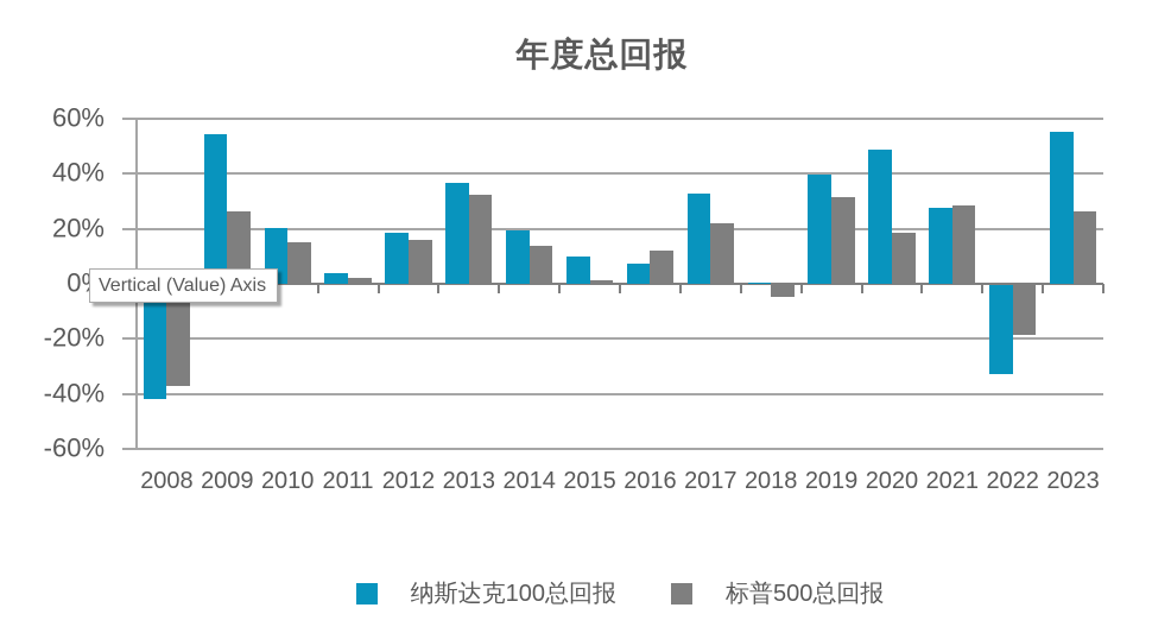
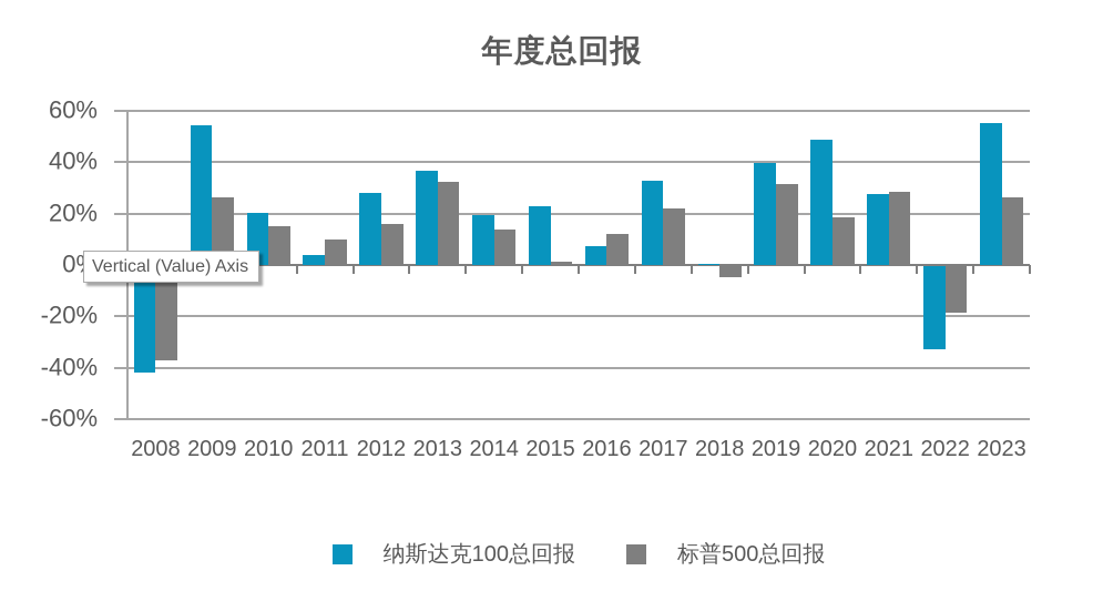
标普500总回报/2011: 2% -> 10%
纳斯达克100总回报/2012: 18% -> 28%
纳斯达克100总回报/2015: 10% -> 23%
